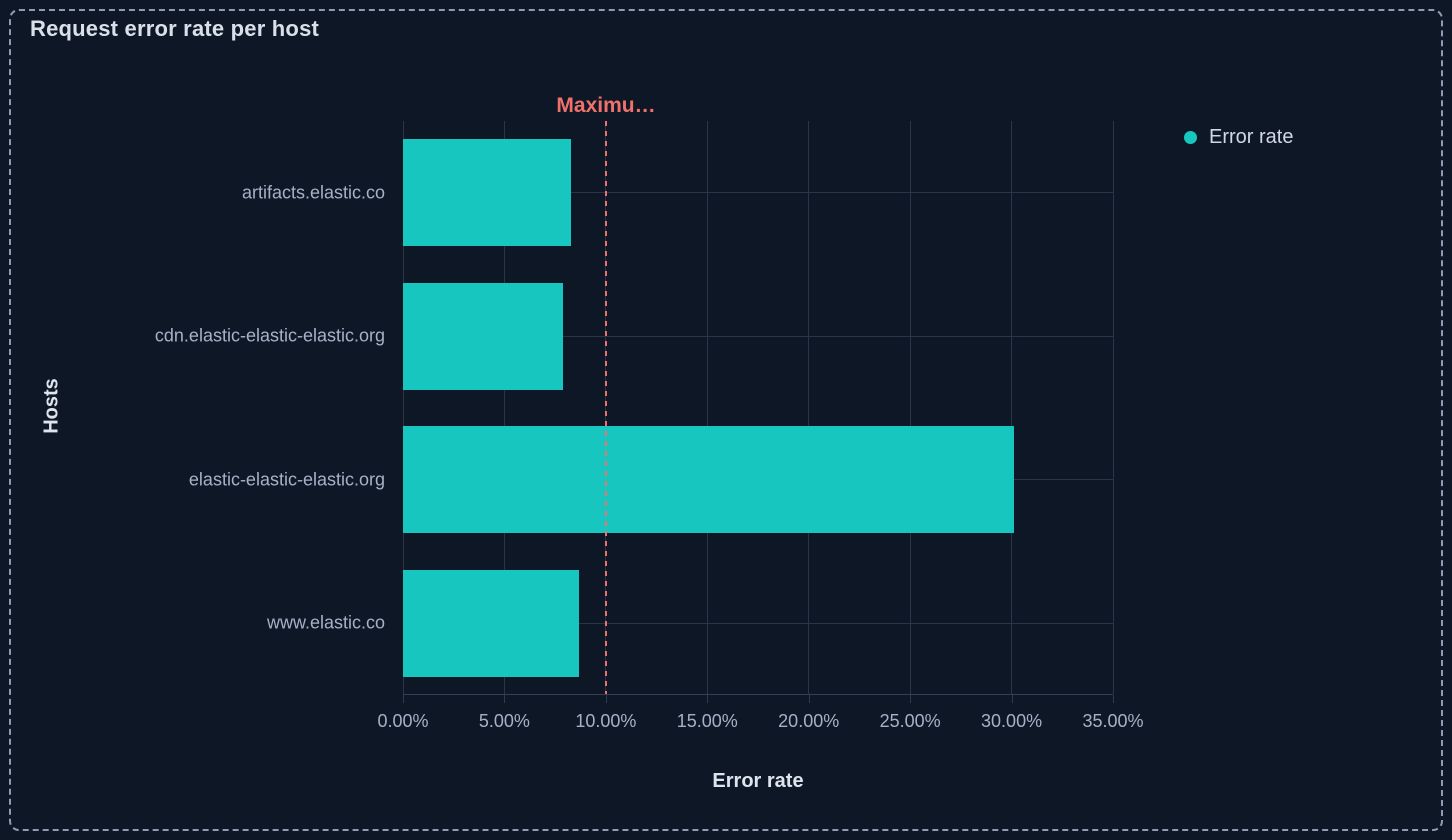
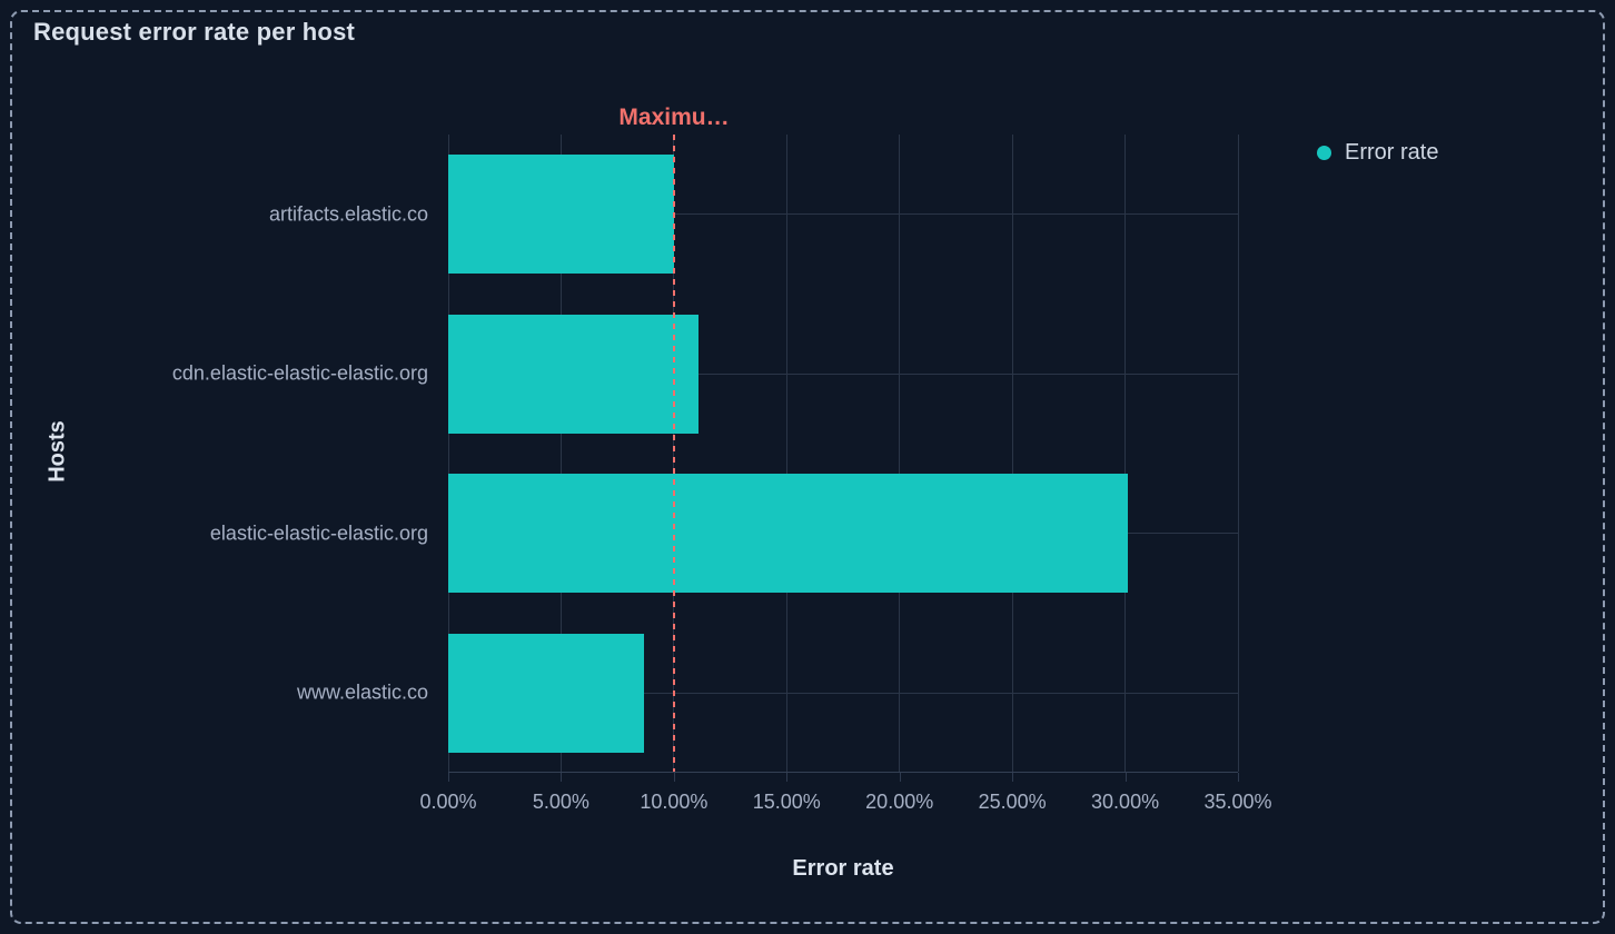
artifacts.elastic.co: 8.3% -> 10.0%
cdn.elastic-elastic-elastic.org: 7.9% -> 11.1%
